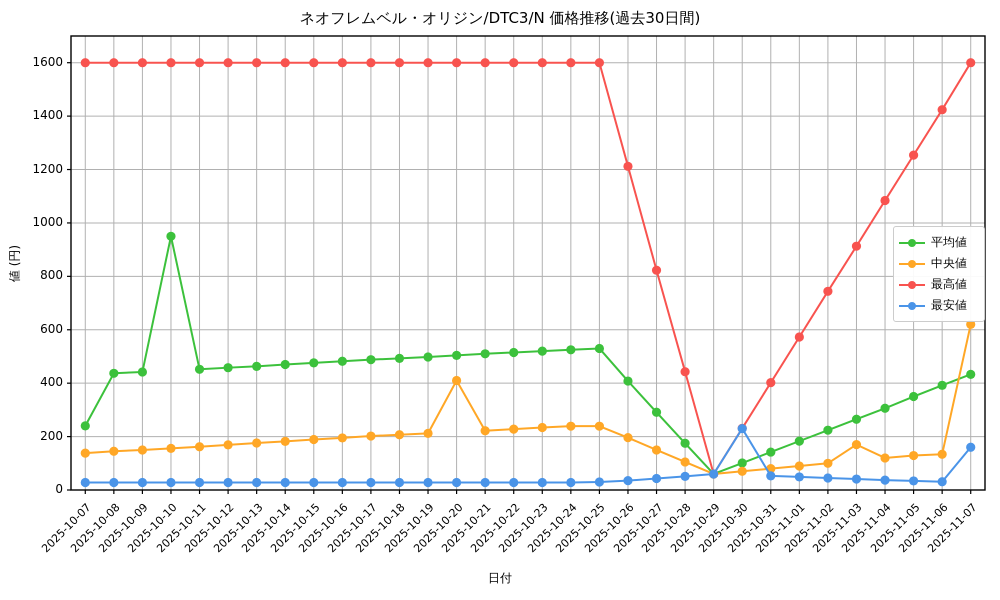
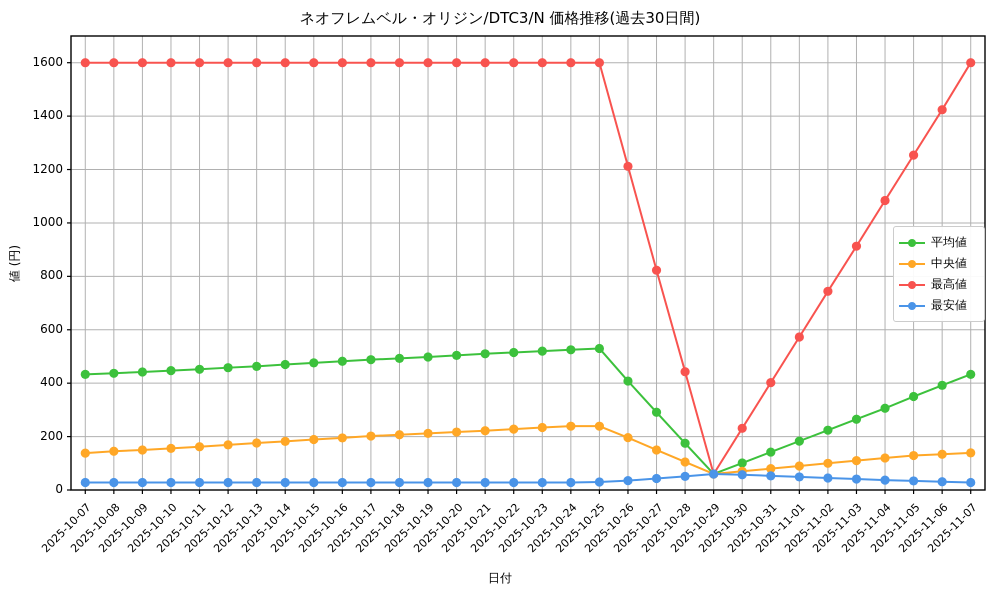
平均値/2025-10-07: 240 -> 430
平均値/2025-10-10: 950 -> 450
中央値/2025-10-20: 410 -> 220
最安値/2025-10-30: 230 -> 60
中央値/2025-11-03: 170 -> 110
中央値/2025-11-07: 620 -> 140
最安値/2025-11-07: 160 -> 30
